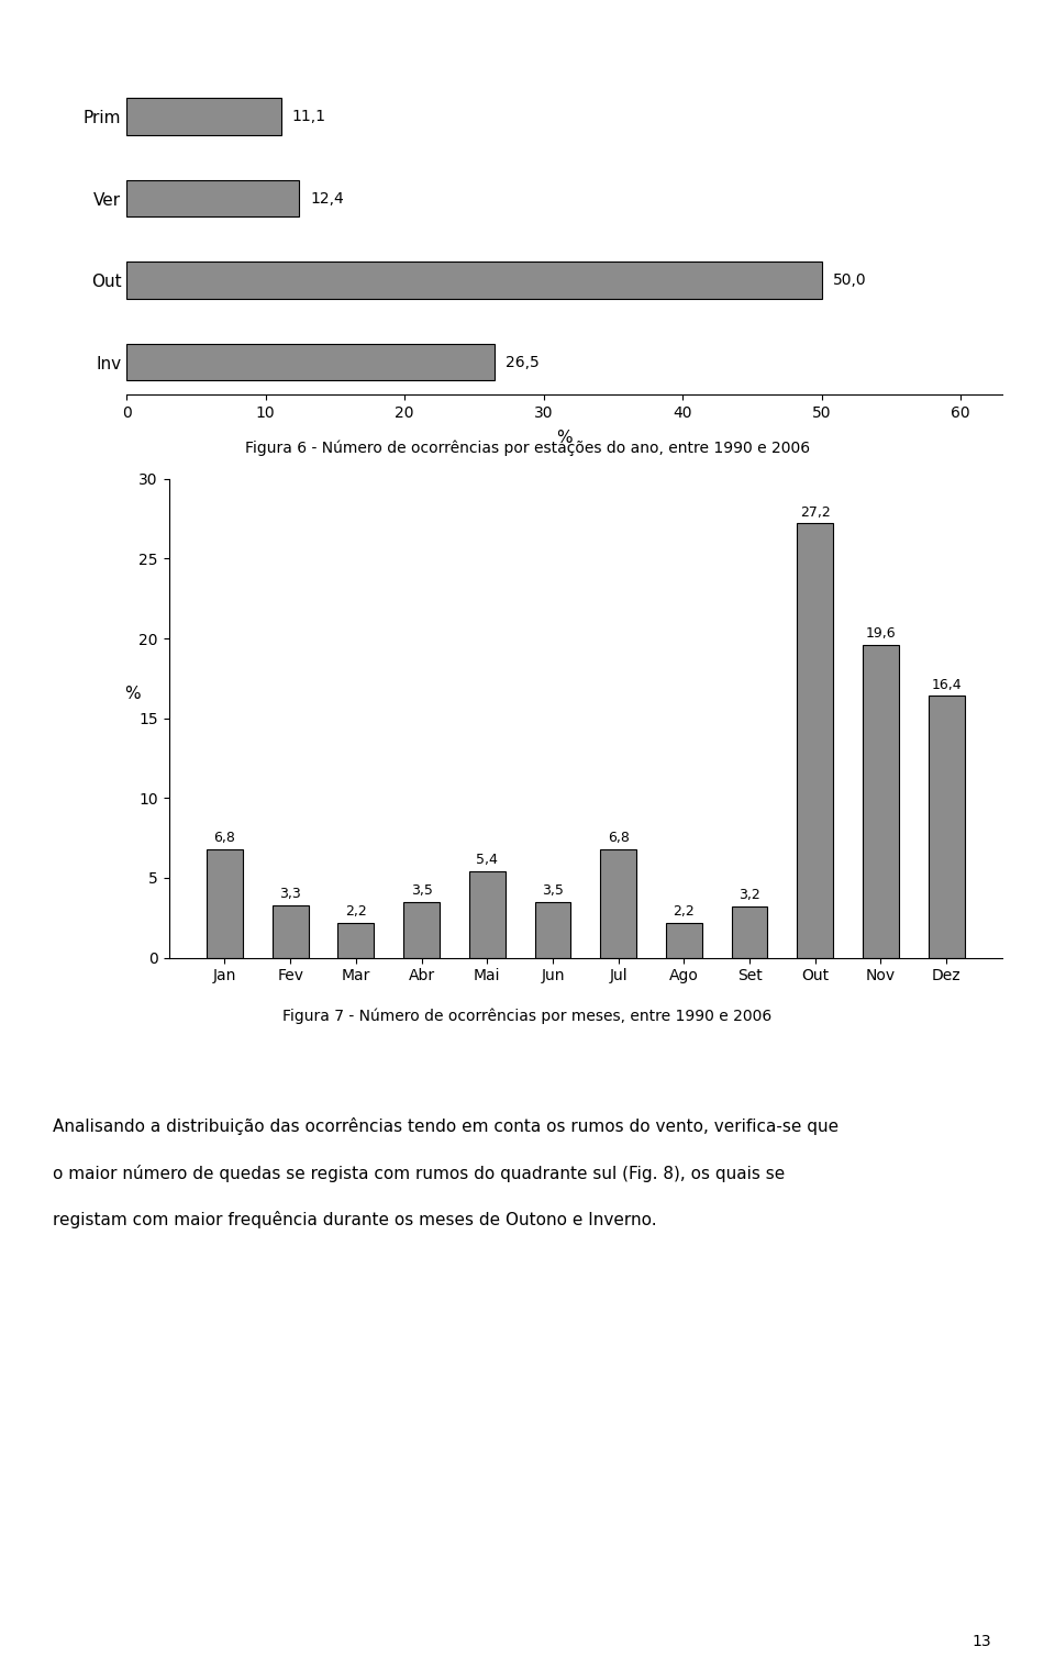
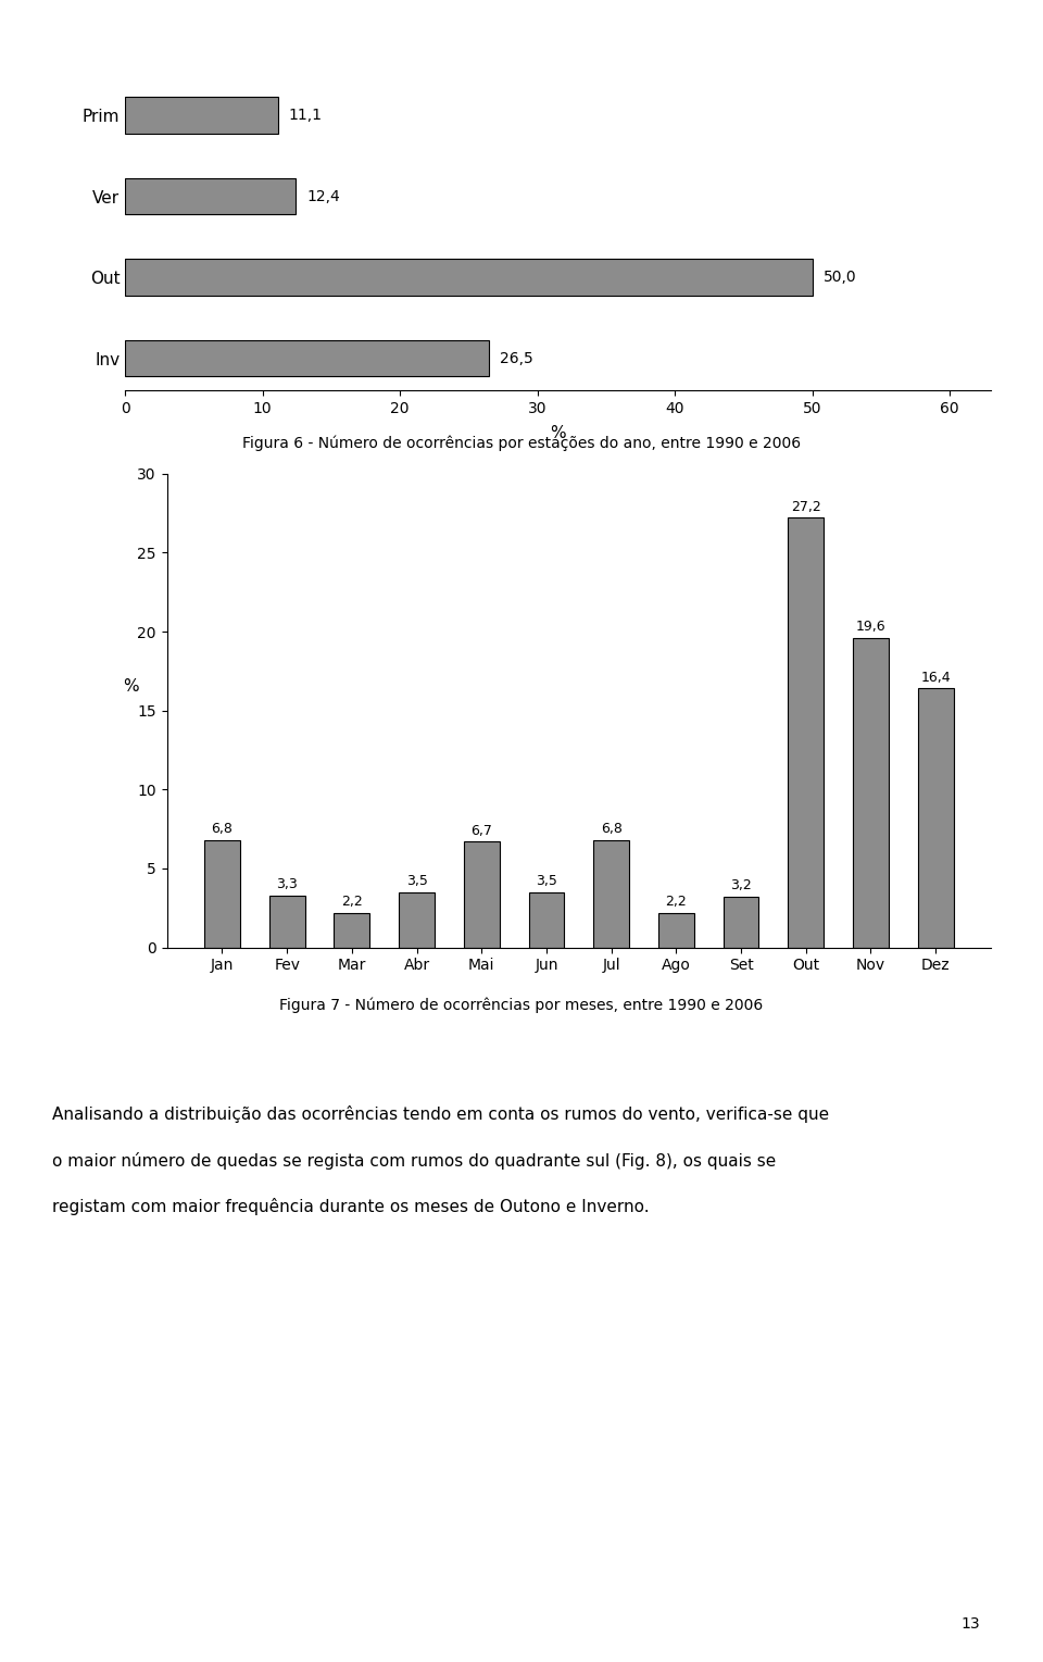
Mai: 5,4 -> 6,7
